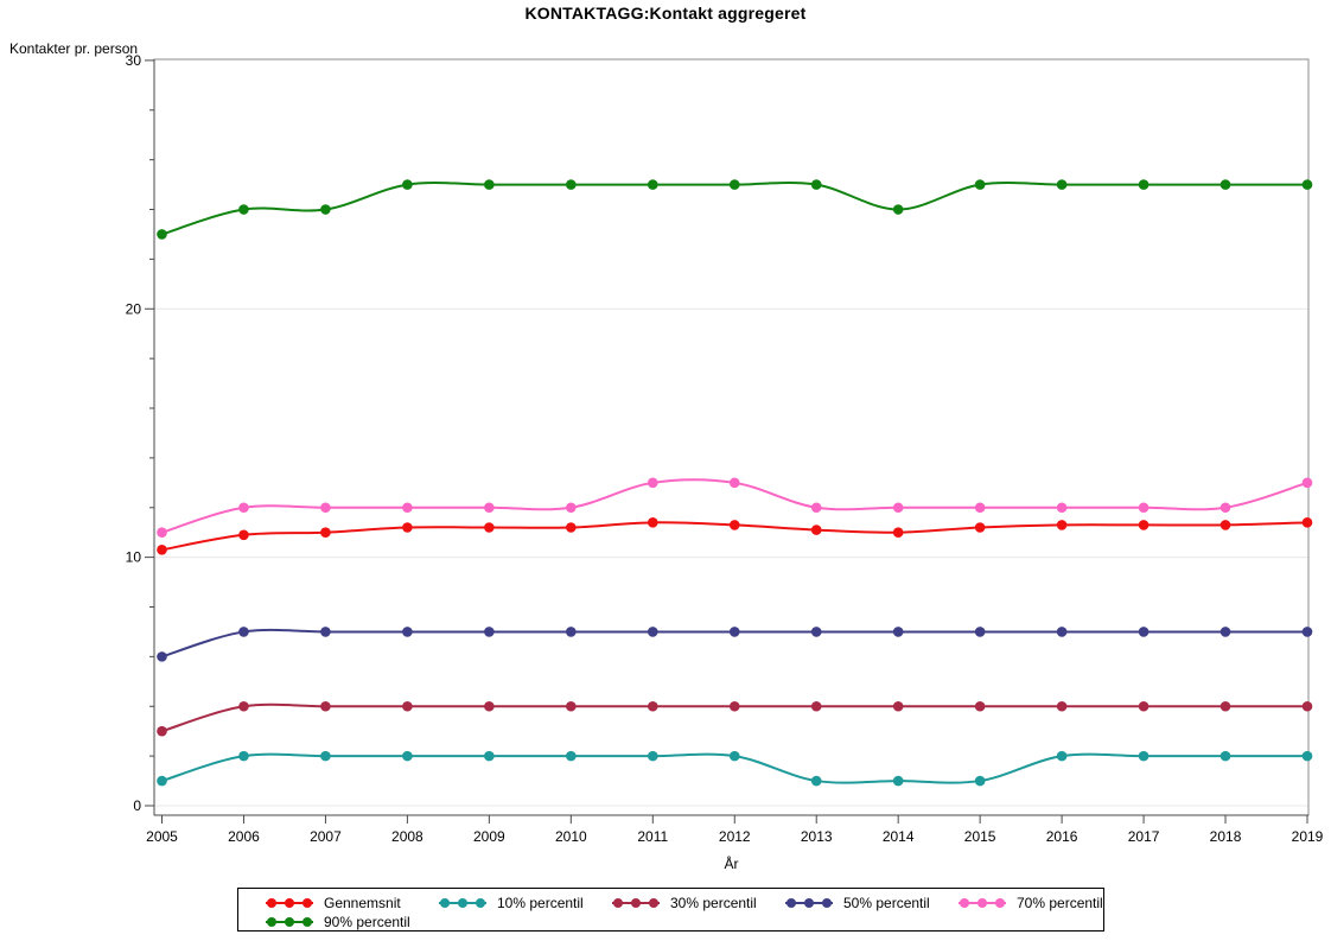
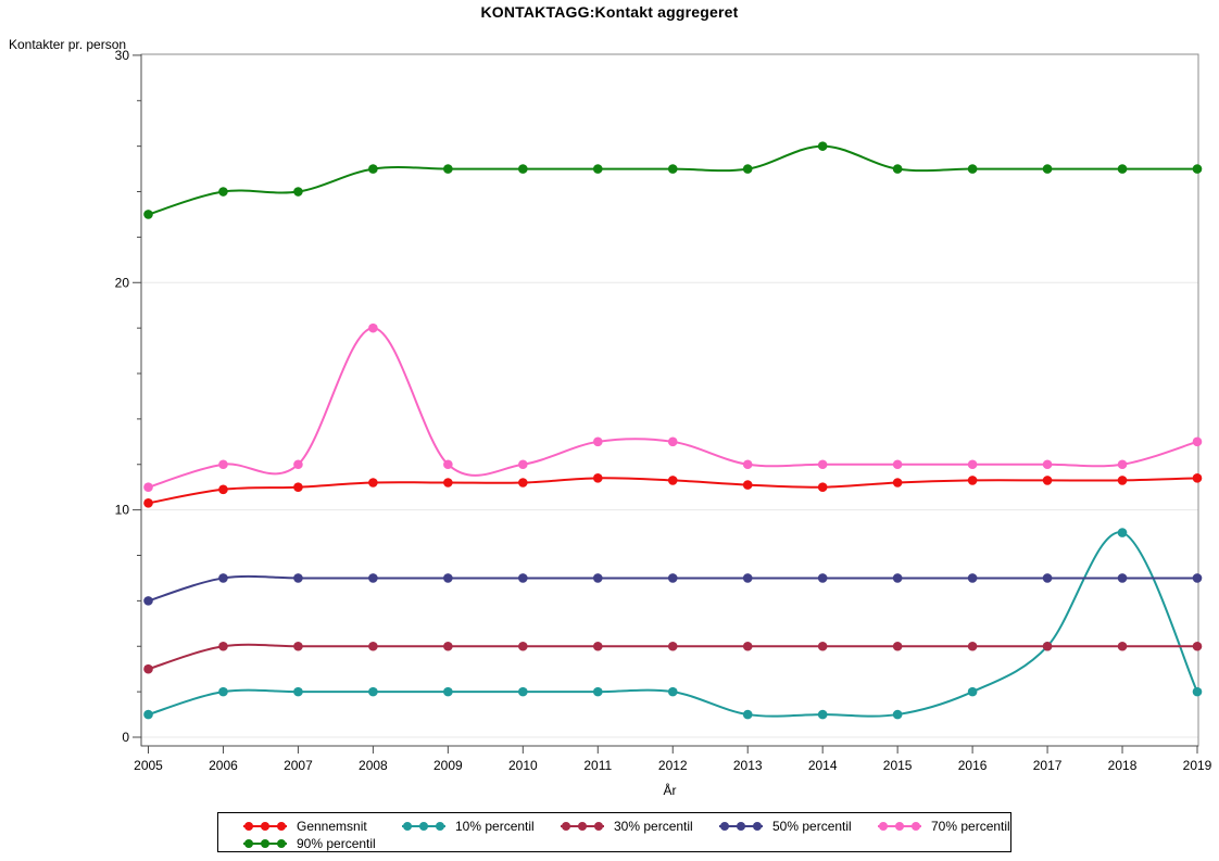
70% percentil/2008: 12 -> 18
90% percentil/2014: 24 -> 26
10% percentil/2017: 2 -> 4
10% percentil/2018: 2 -> 9
